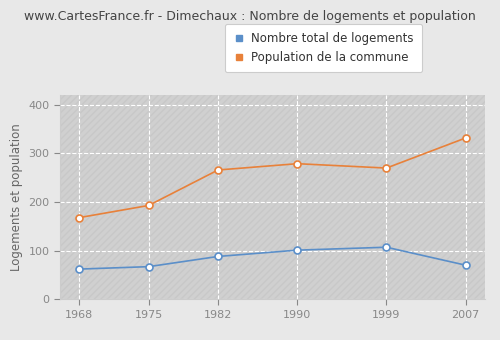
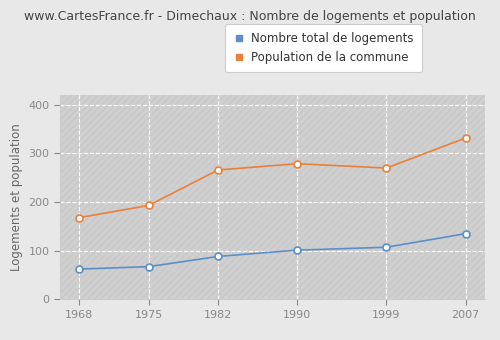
Nombre total de logements/2007: 70 -> 135
